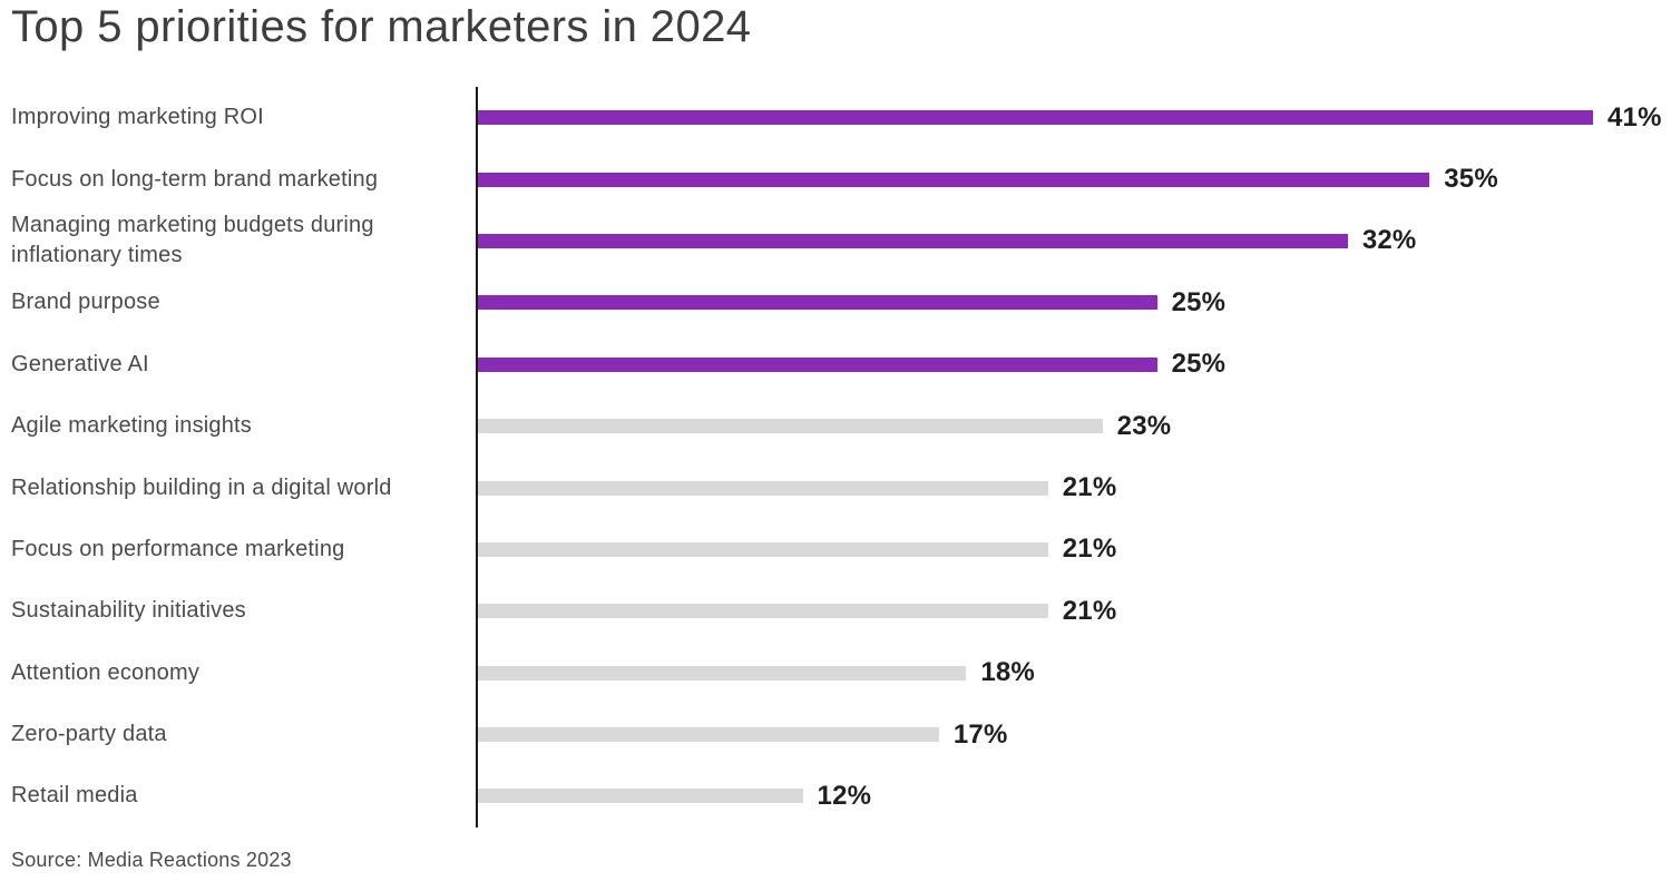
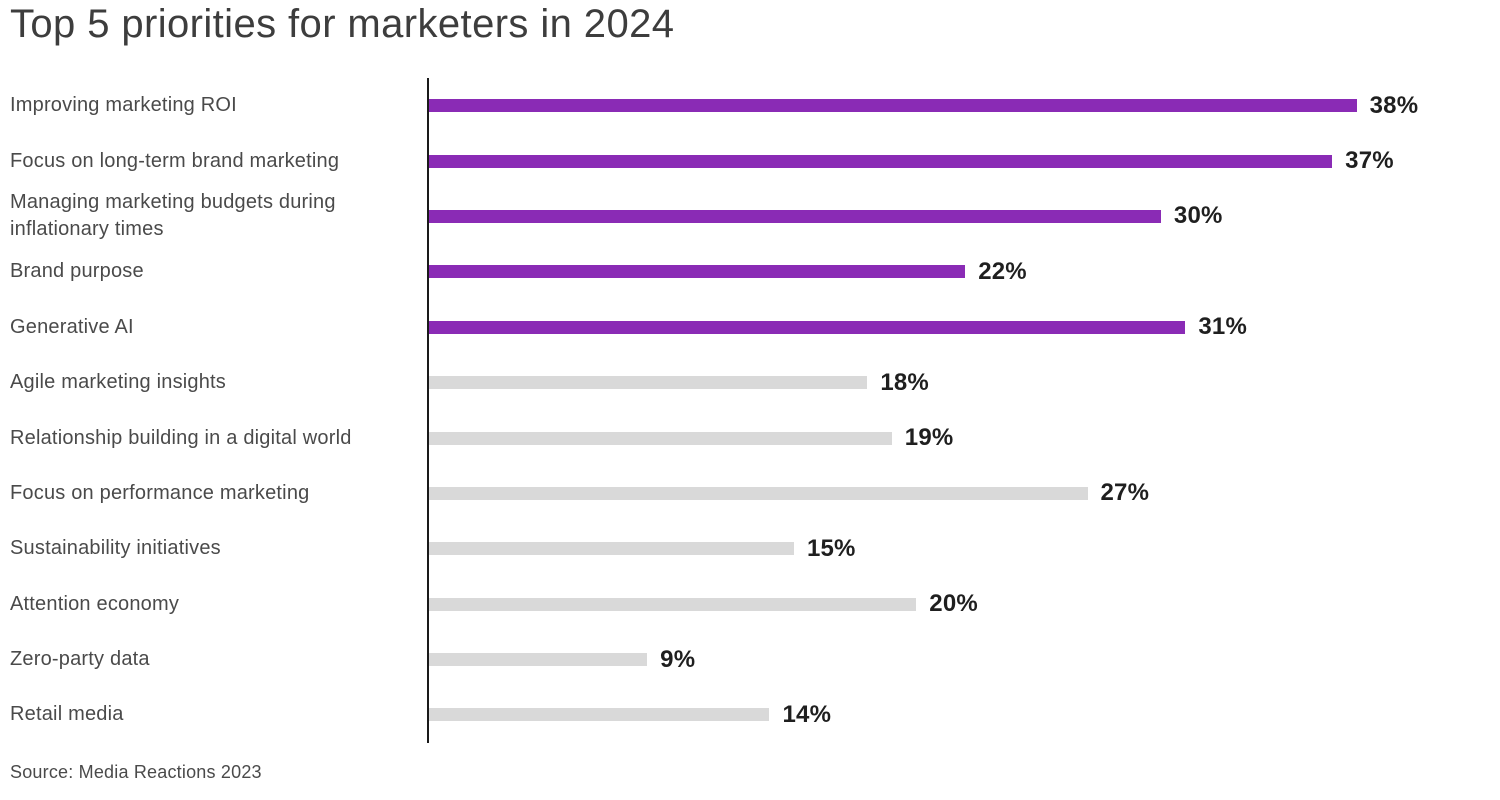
Improving marketing ROI: 41% -> 38%
Focus on long-term brand marketing: 35% -> 37%
Managing marketing budgets during inflationary times: 32% -> 30%
Brand purpose: 25% -> 22%
Generative AI: 25% -> 31%
Agile marketing insights: 23% -> 18%
Relationship building in a digital world: 21% -> 19%
Focus on performance marketing: 21% -> 27%
Sustainability initiatives: 21% -> 15%
Attention economy: 18% -> 20%
Zero-party data: 17% -> 9%
Retail media: 12% -> 14%
